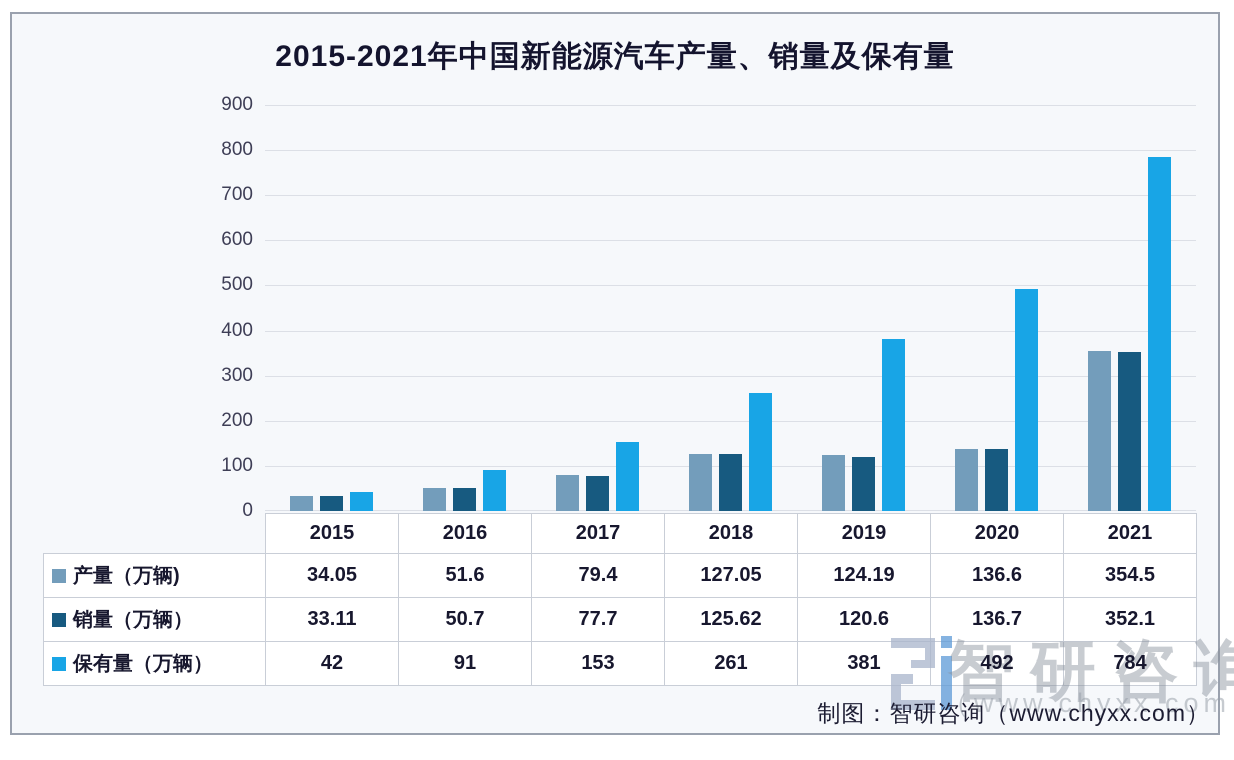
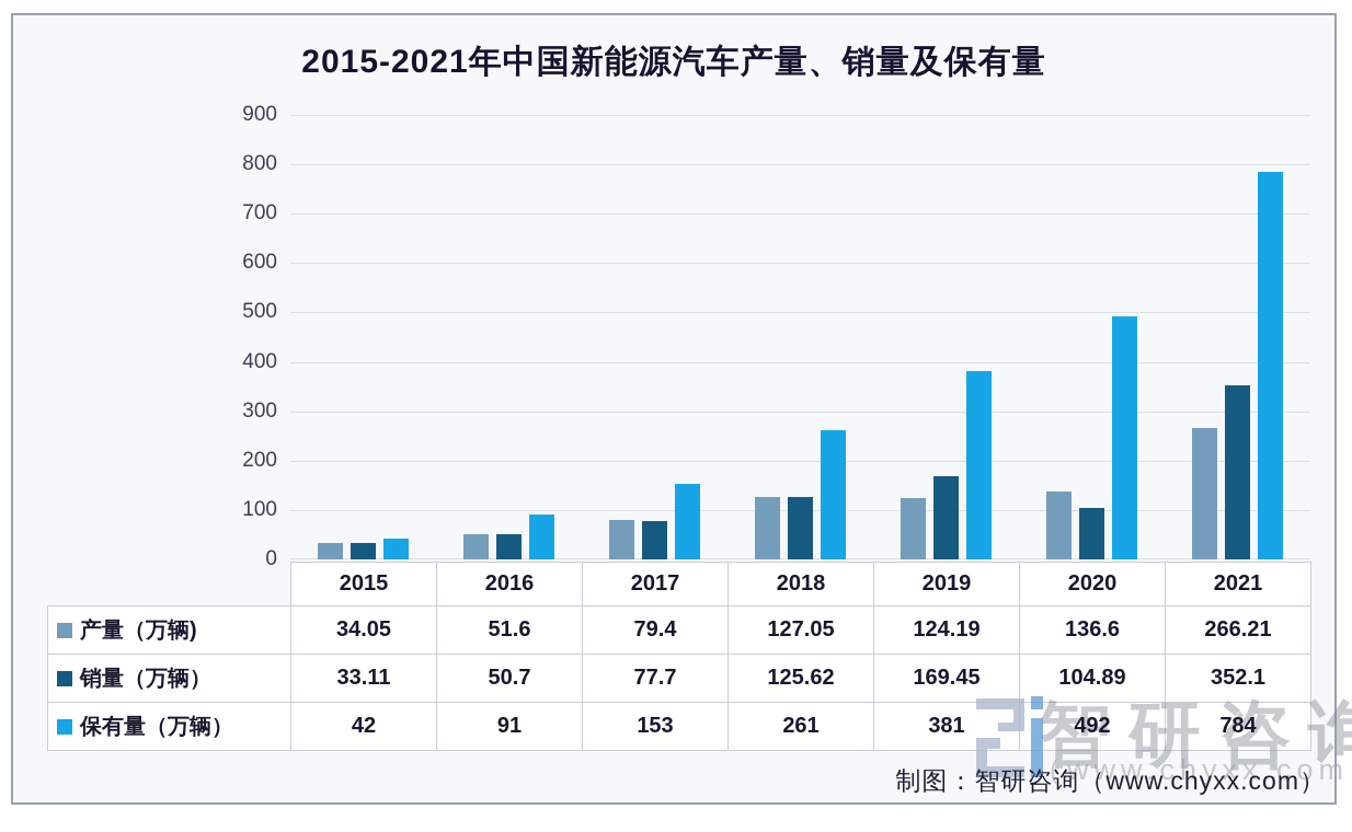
销量（万辆）/2019: 120.6 -> 169.45
销量（万辆）/2020: 136.7 -> 104.89
产量（万辆)/2021: 354.5 -> 266.21
